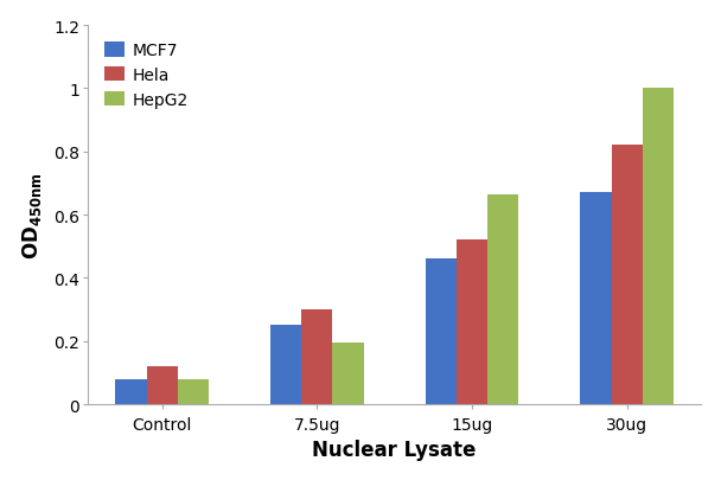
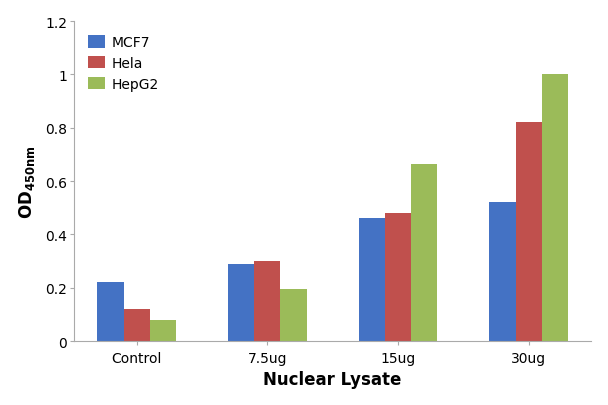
MCF7/Control: 0.08 -> 0.22
MCF7/7.5ug: 0.25 -> 0.29
Hela/15ug: 0.52 -> 0.48
MCF7/30ug: 0.67 -> 0.52
